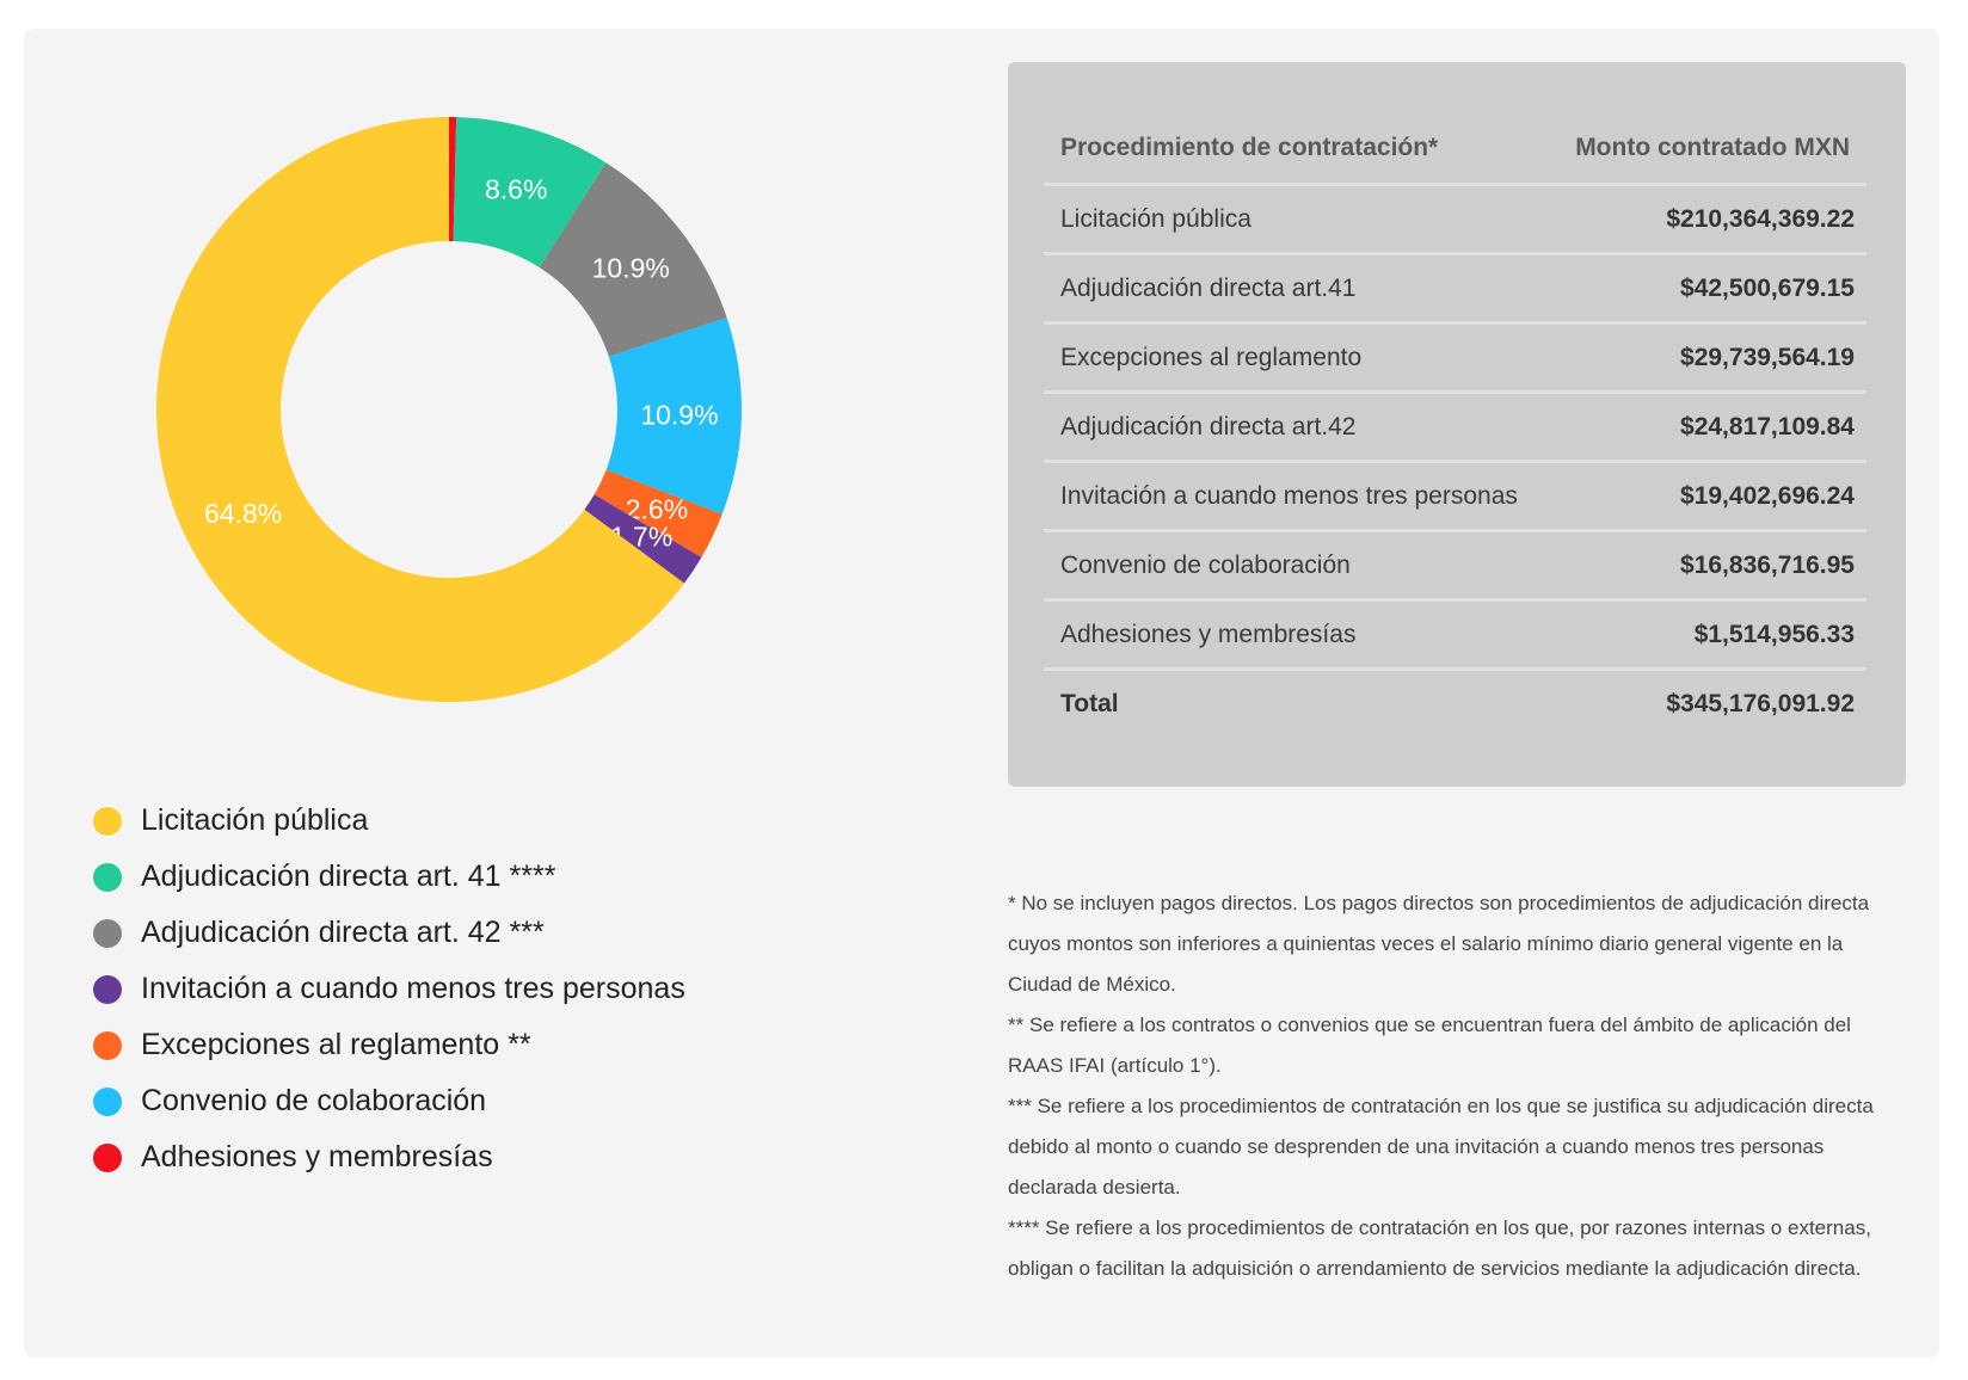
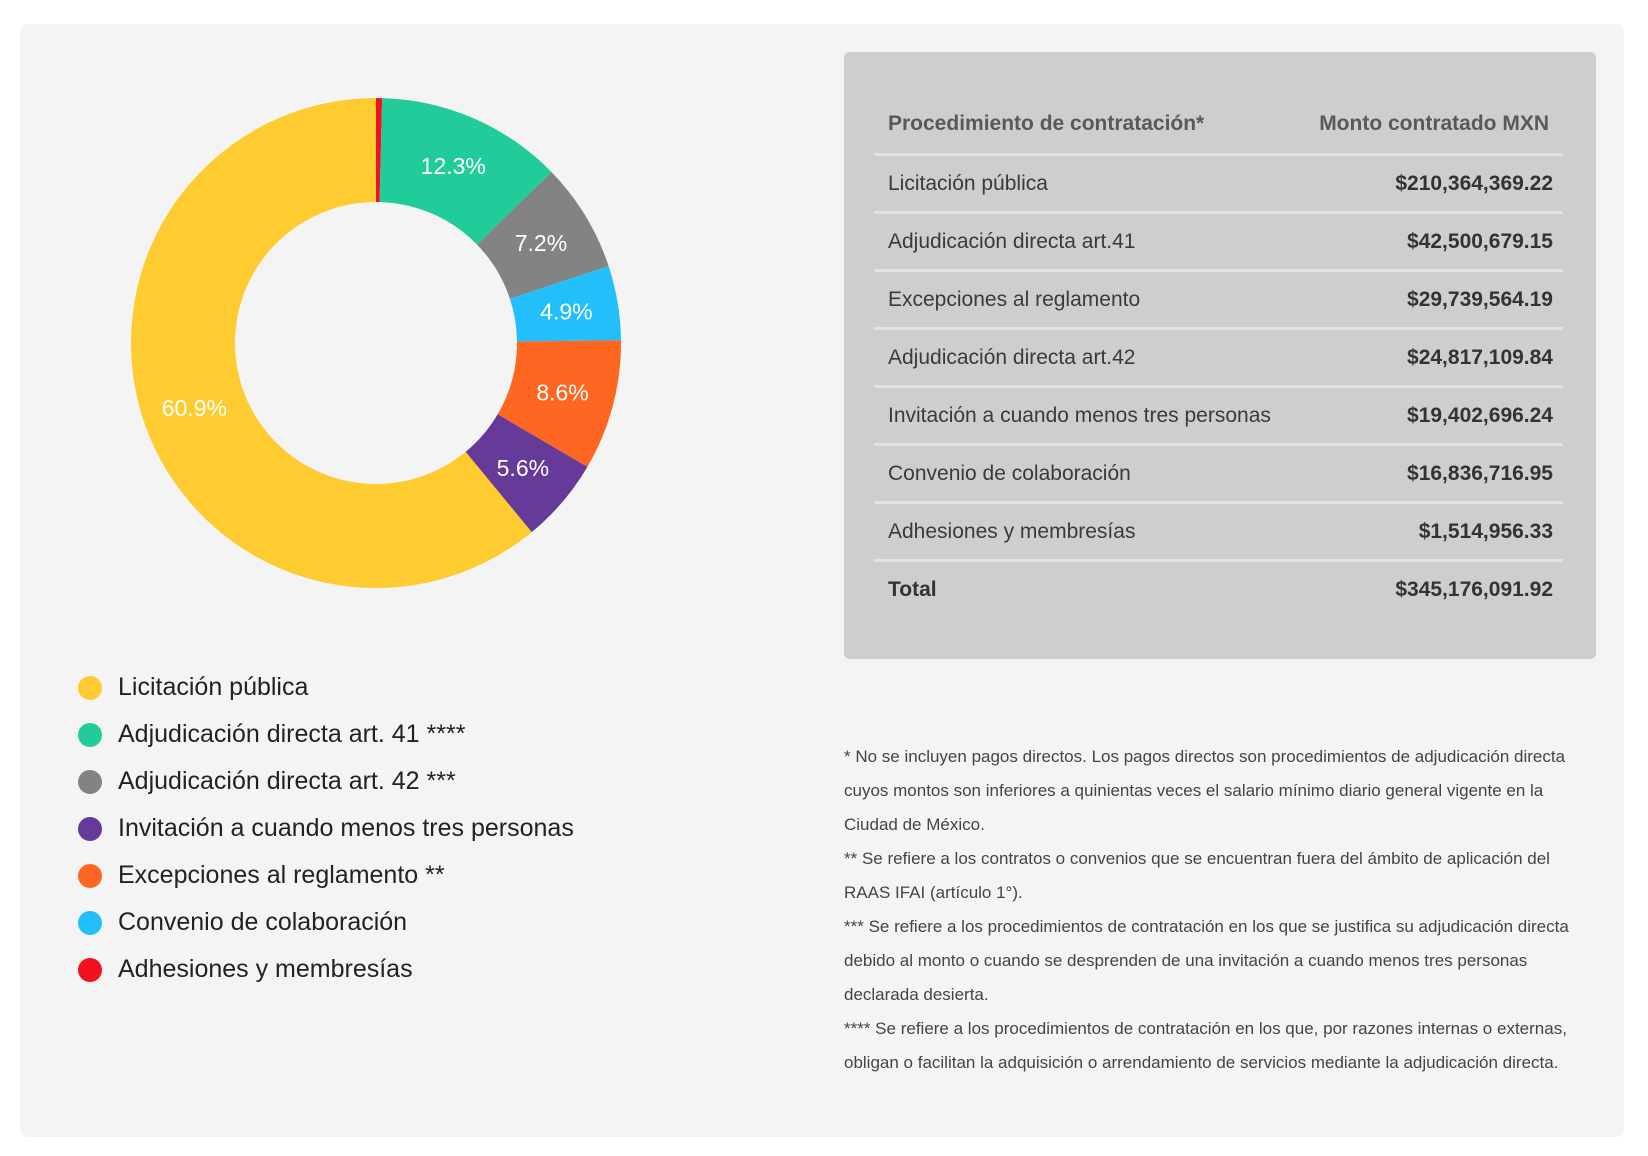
Adjudicación directa art. 41 ****: 8.6% -> 12.3%
Adjudicación directa art. 42 ***: 10.9% -> 7.2%
Convenio de colaboración: 10.9% -> 4.9%
Excepciones al reglamento **: 2.6% -> 8.6%
Invitación a cuando menos tres personas: 1.7% -> 5.6%
Licitación pública: 64.8% -> 60.9%
